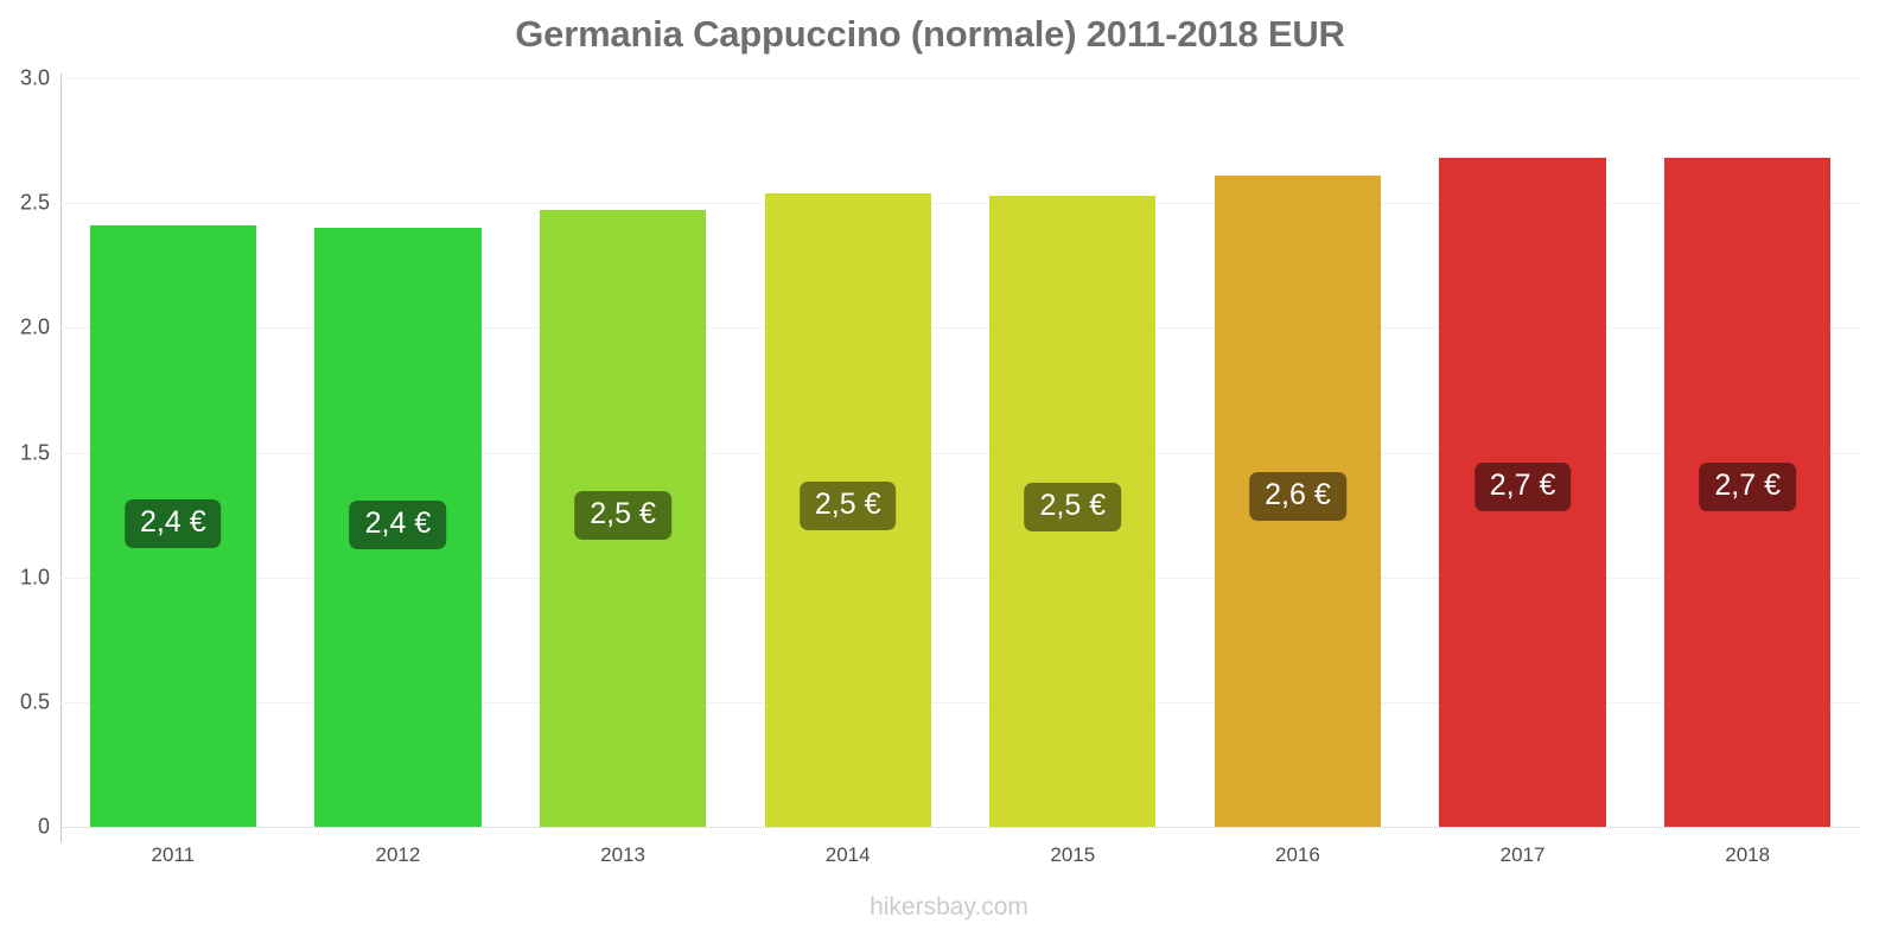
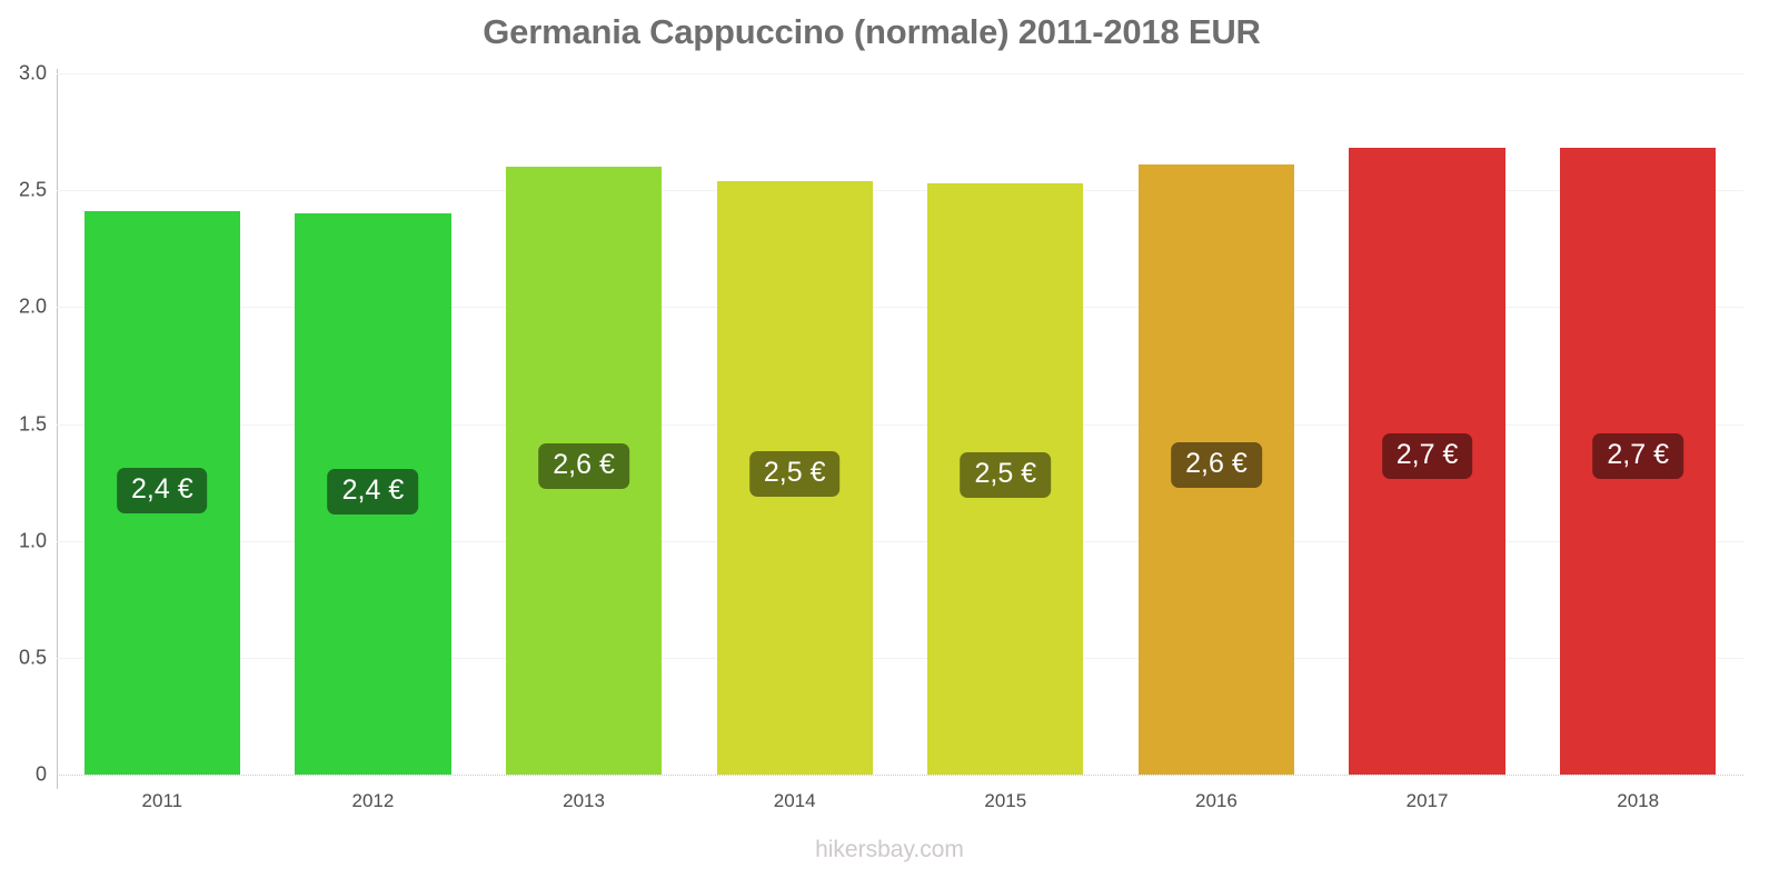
2013: 2,5 -> 2,6
